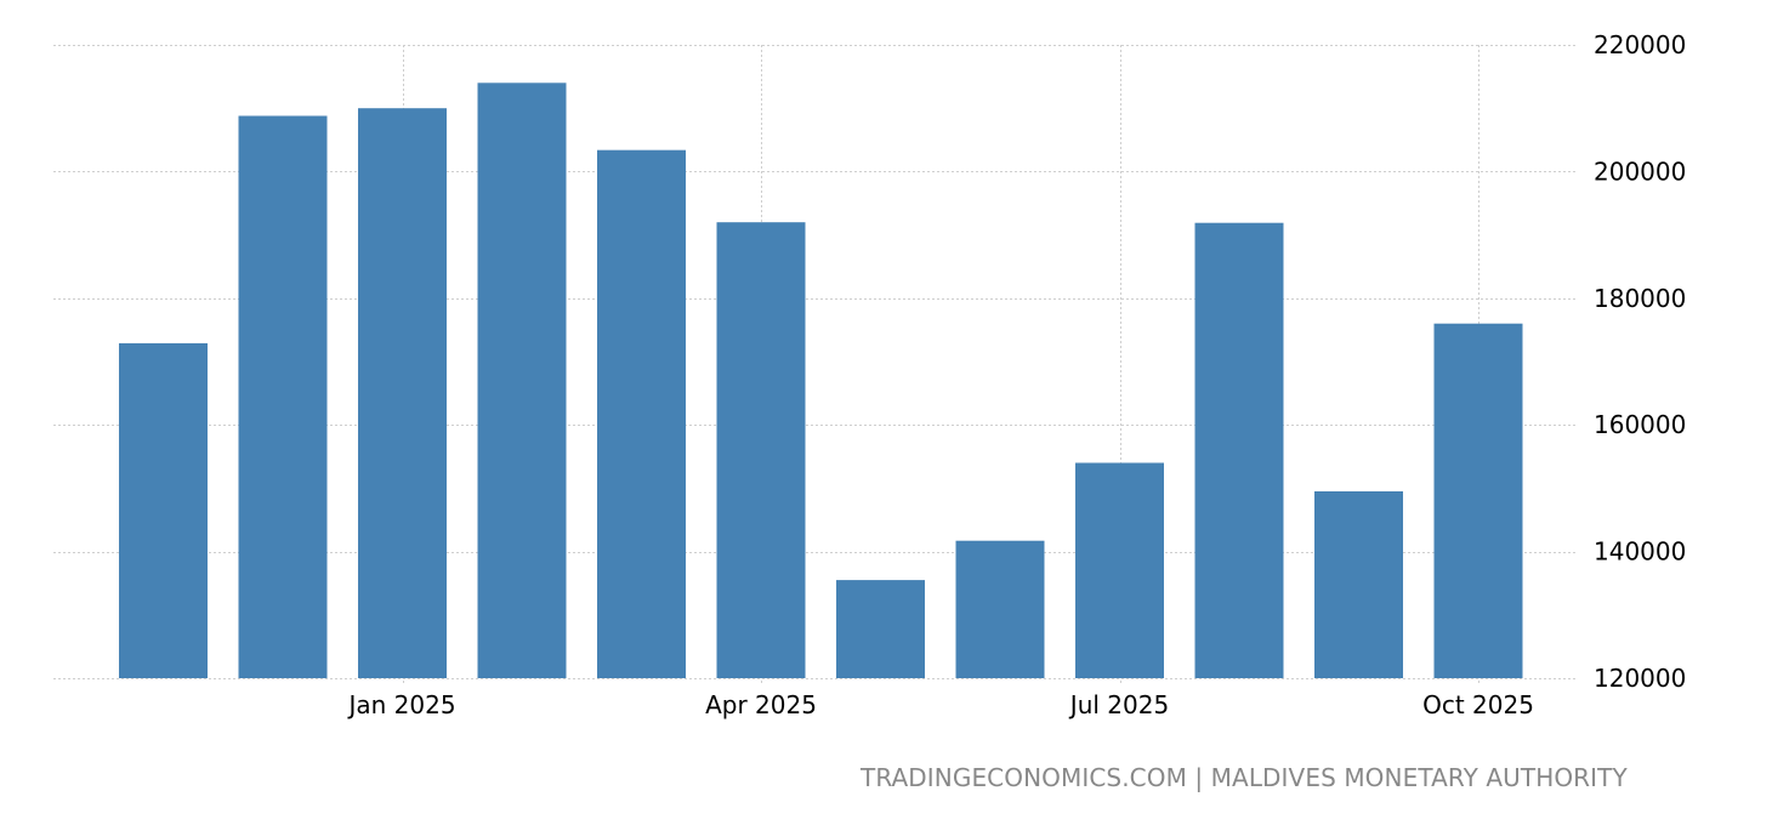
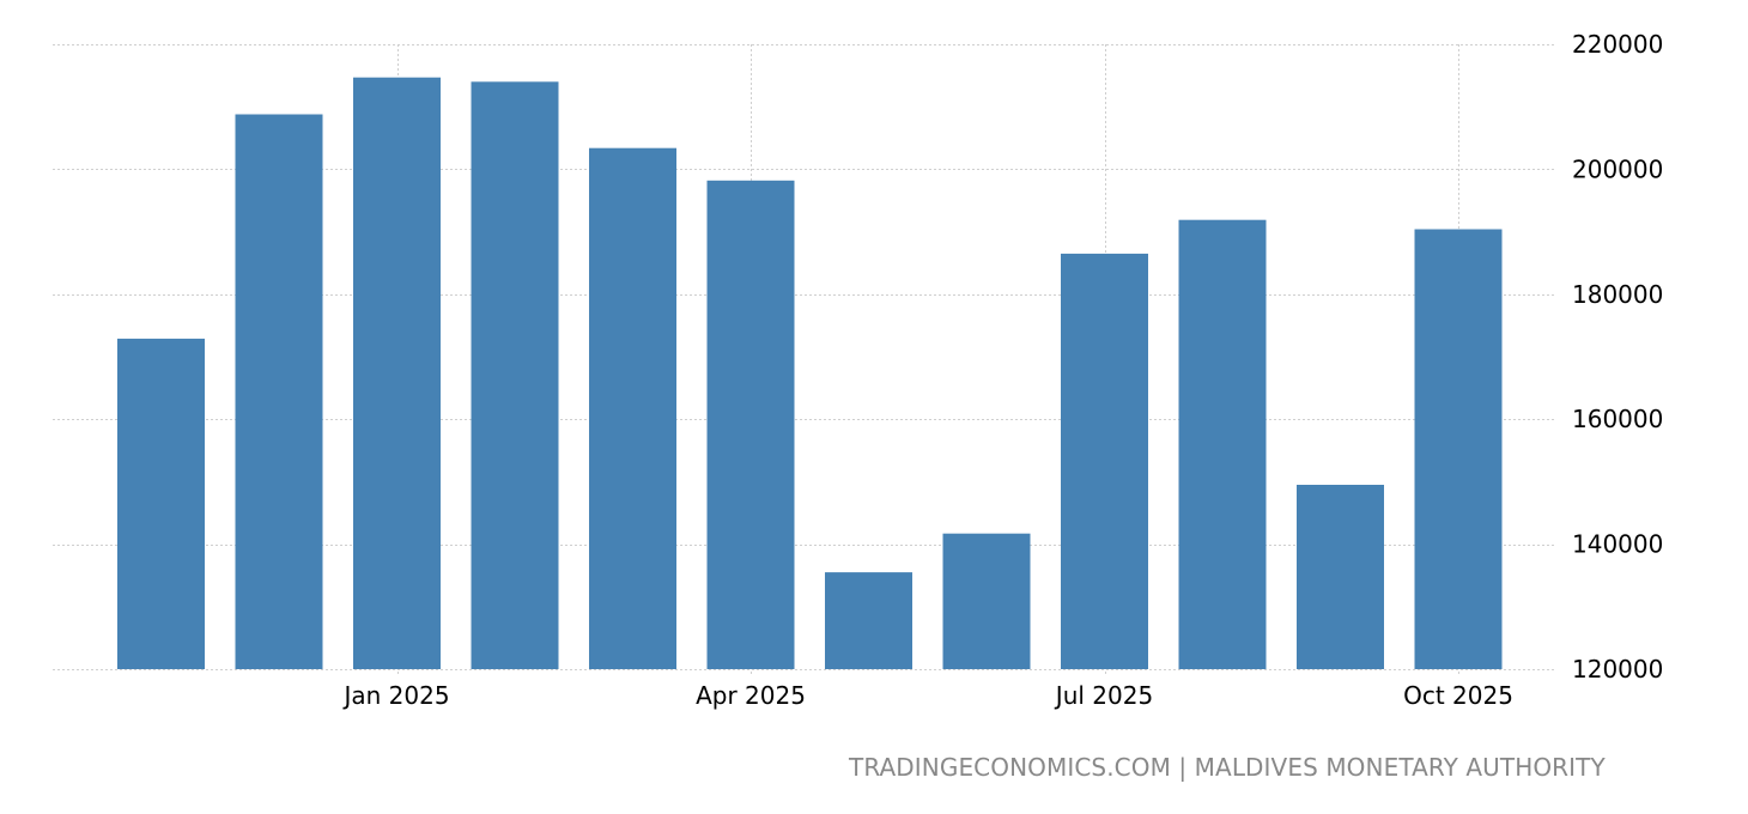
Jan 2025: 210000 -> 215000
Apr 2025: 192000 -> 198000
Jul 2025: 154000 -> 186000
Oct 2025: 176000 -> 190000
